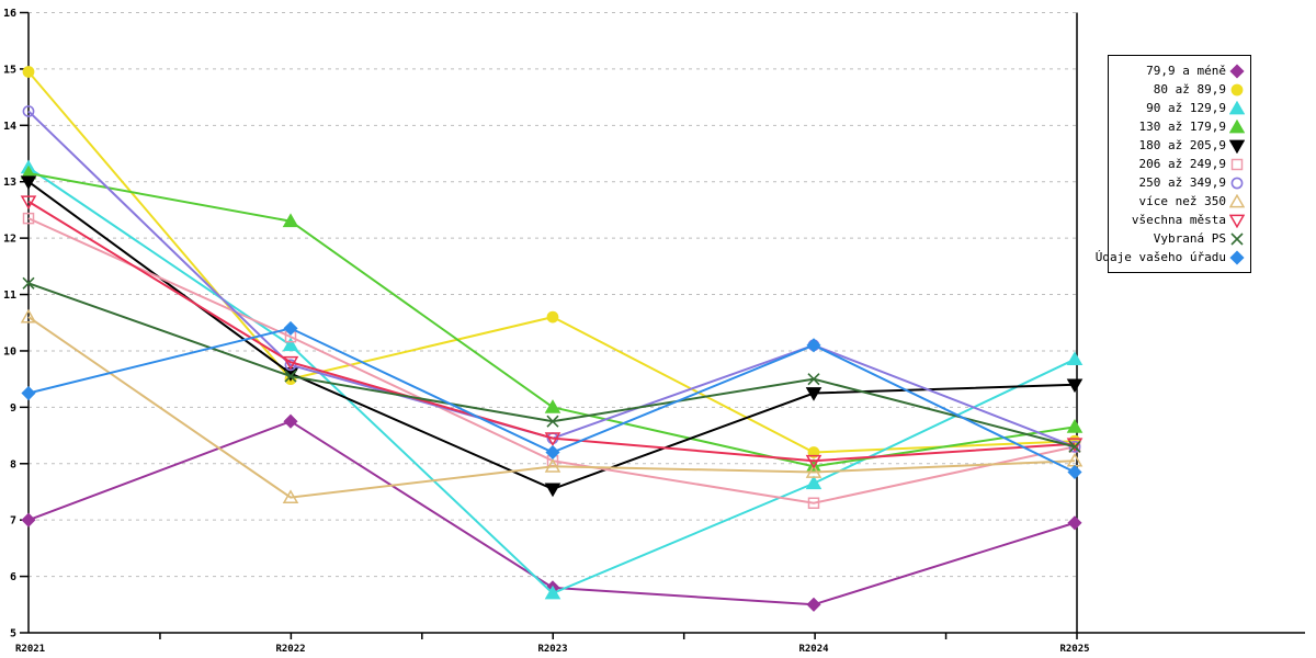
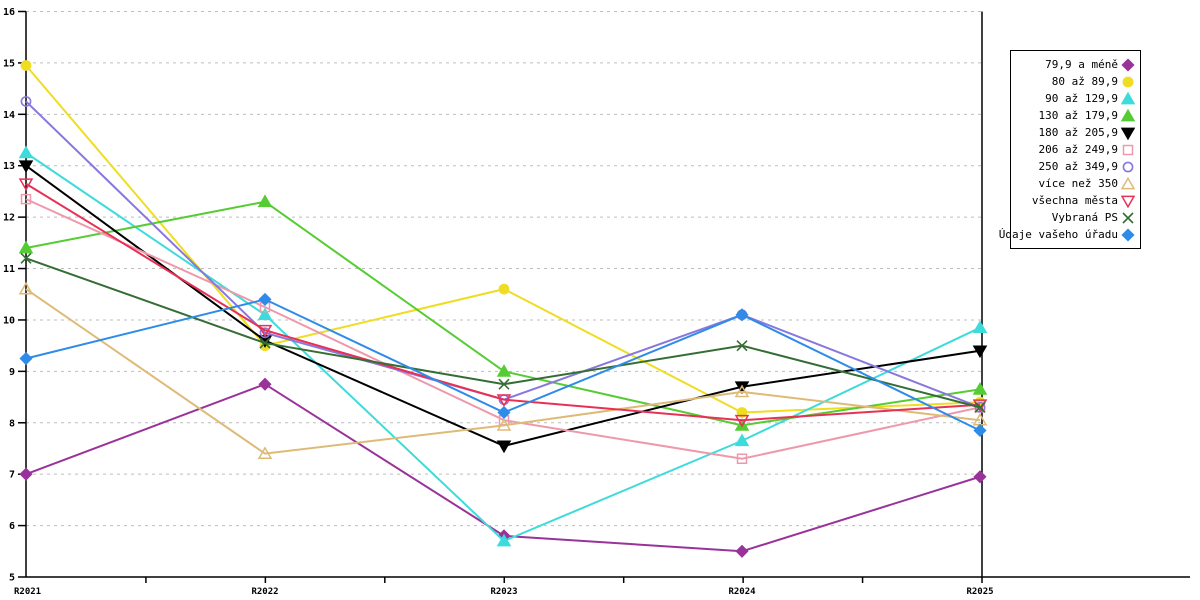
130 až 179,9/R2021: 13.2 -> 11.4
180 až 205,9/R2024: 9.2 -> 8.7
více než 350/R2024: 7.8 -> 8.6
